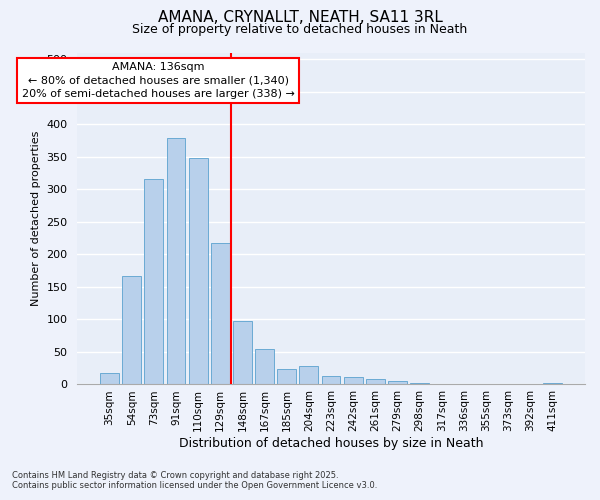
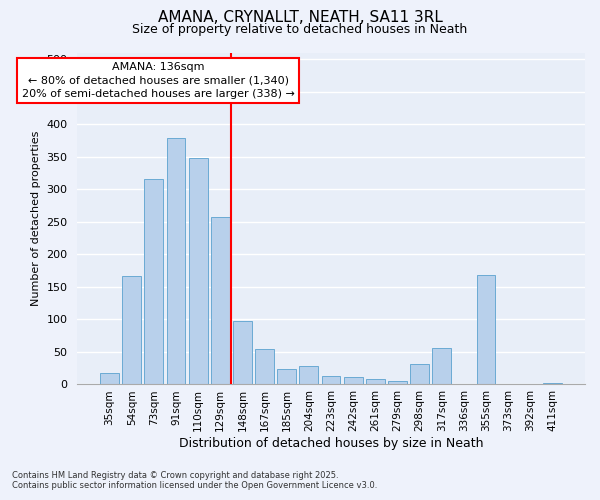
129sqm: 217 -> 258
298sqm: 3 -> 32
317sqm: 1 -> 56
355sqm: 1 -> 168
